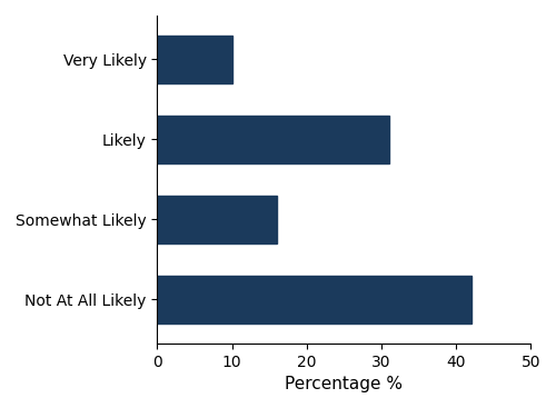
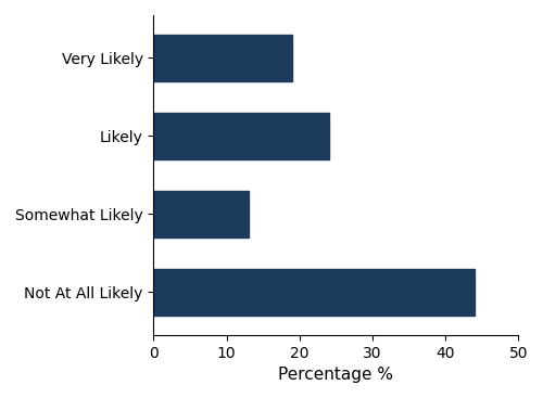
Very Likely: 10 -> 19
Likely: 31 -> 24
Somewhat Likely: 16 -> 13
Not At All Likely: 42 -> 44
